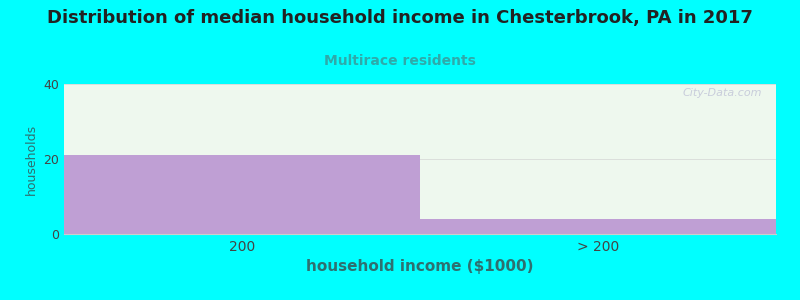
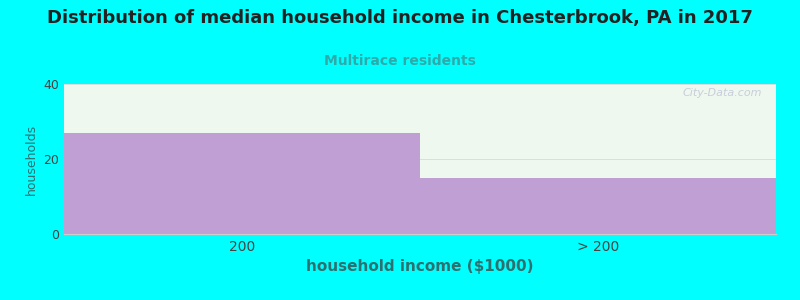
200: 21 -> 27
> 200: 4 -> 15
